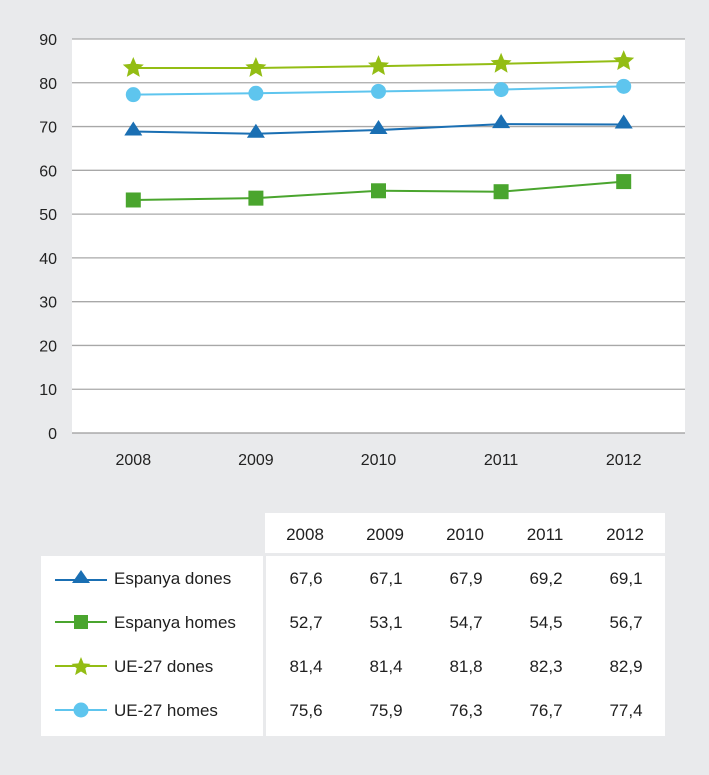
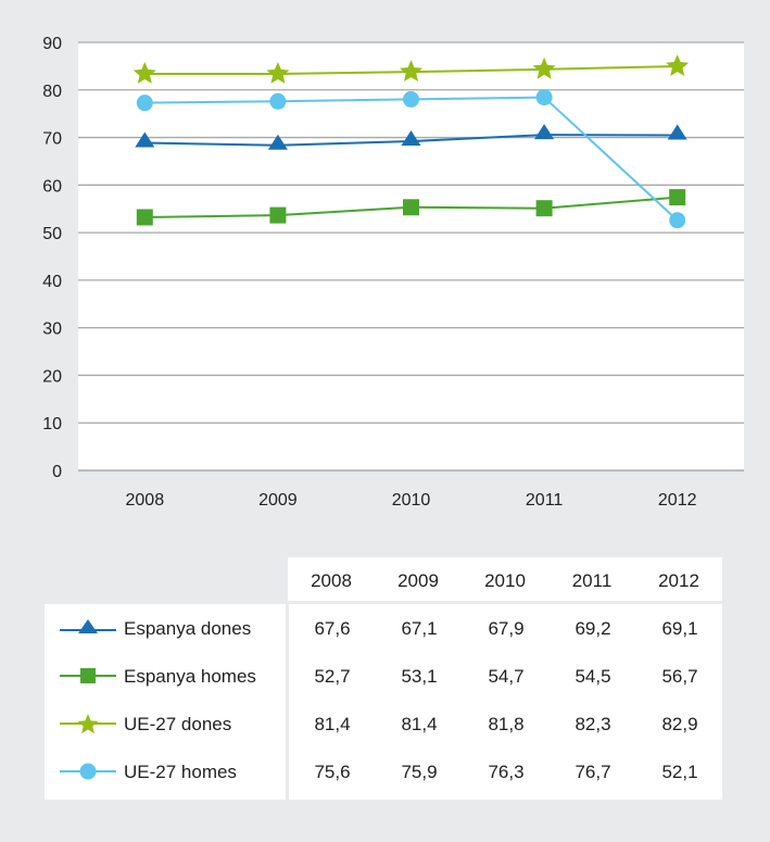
UE-27 homes/2012: 77,4 -> 52,1
